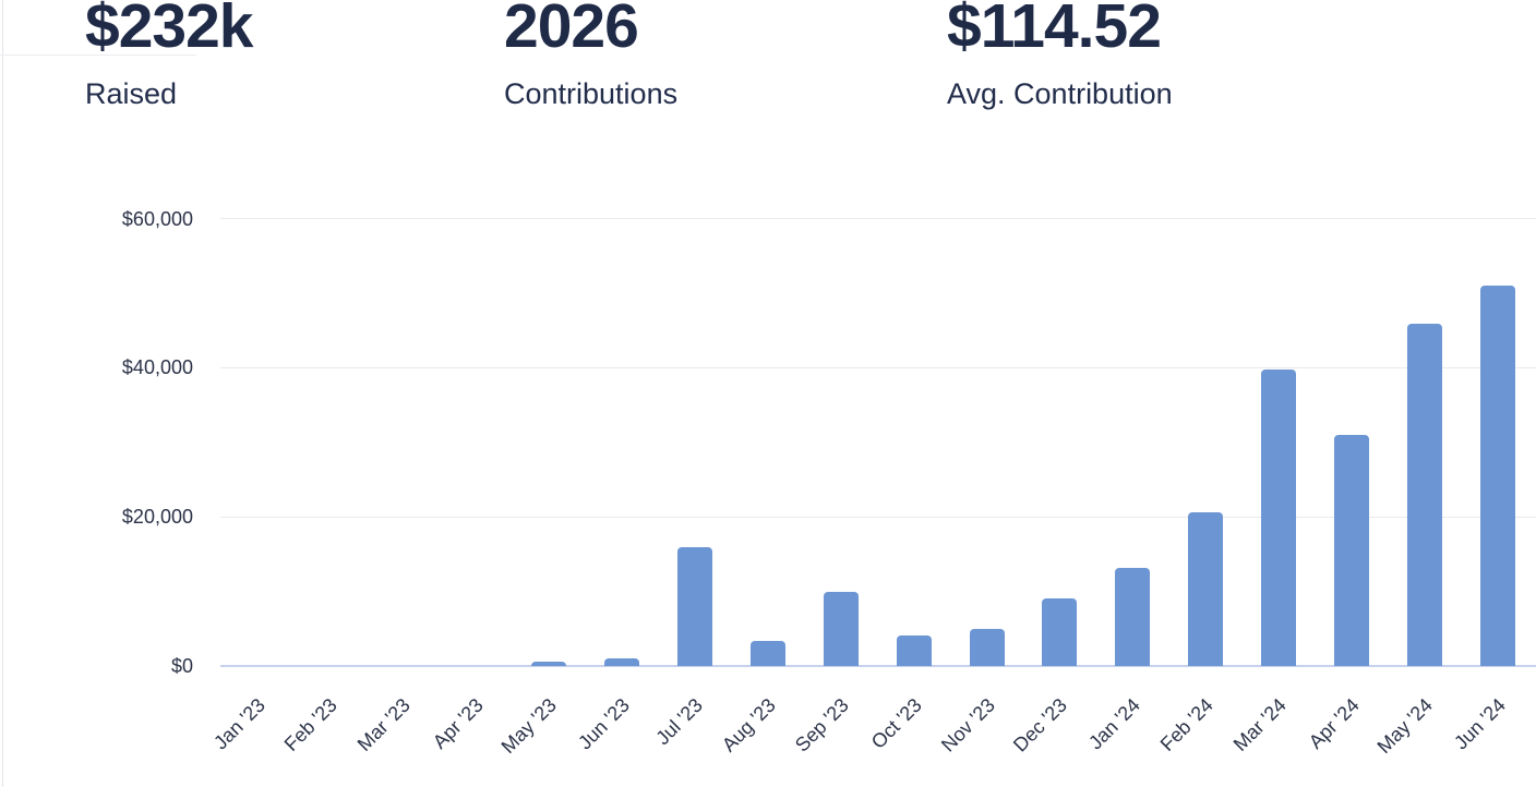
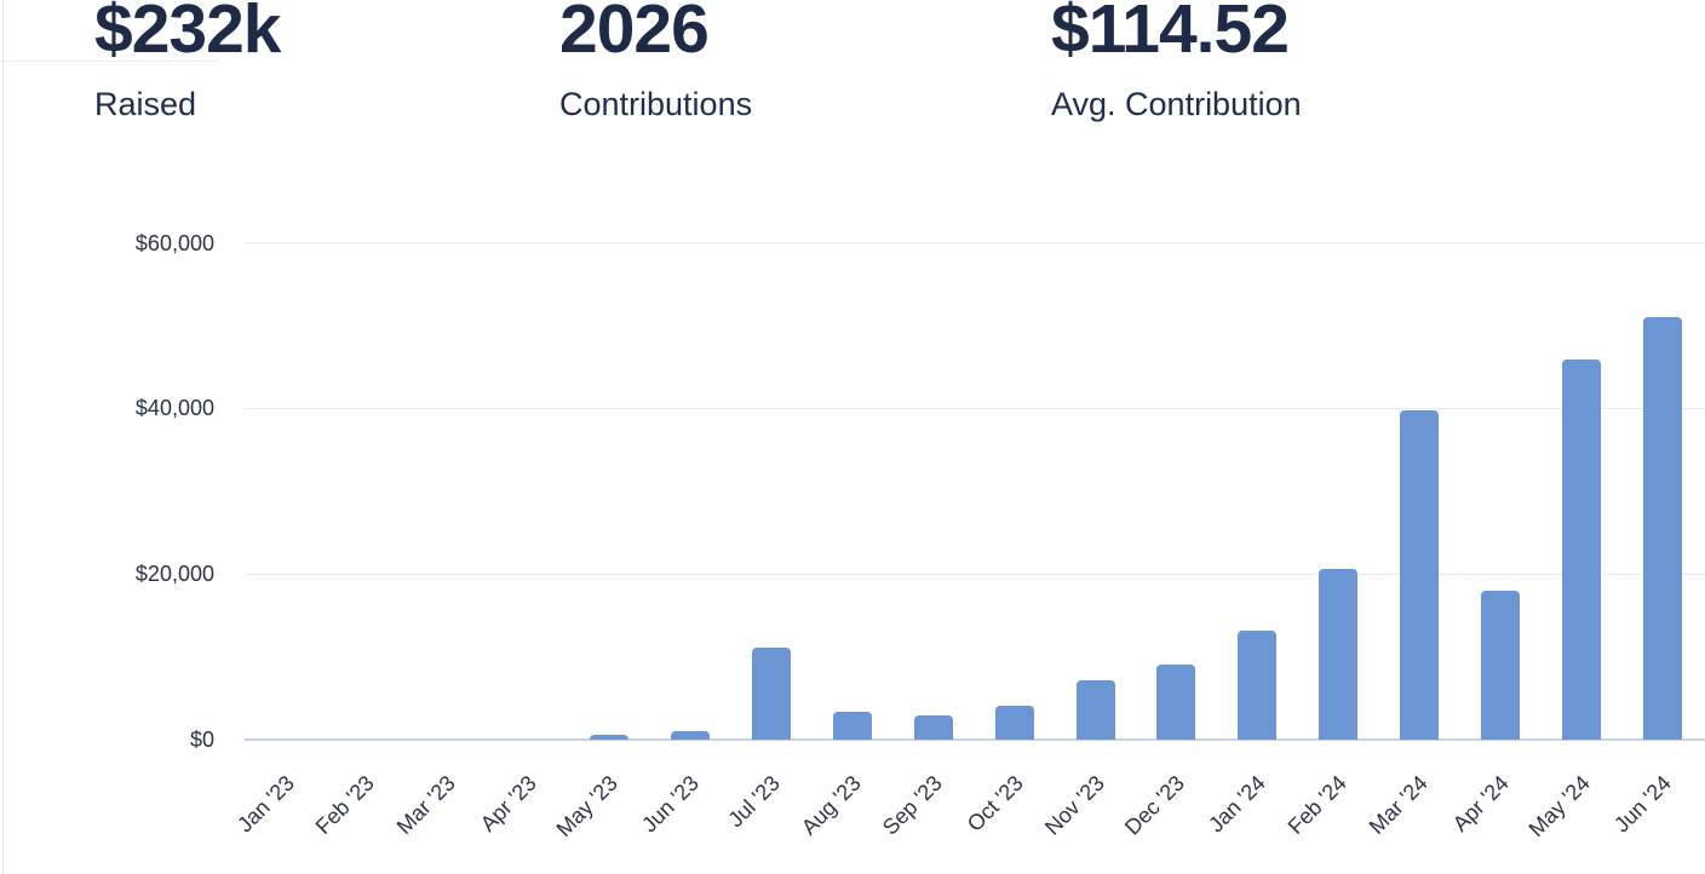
Jul '23: $16000 -> $11000
Sep '23: $10000 -> $3000
Nov '23: $5000 -> $7000
Apr '24: $31000 -> $18000
